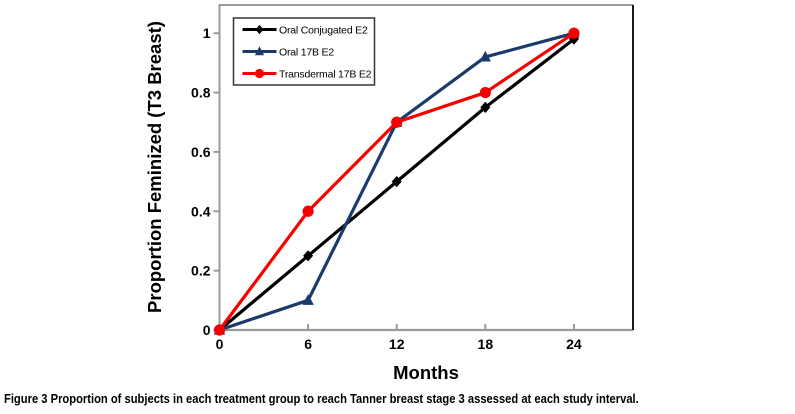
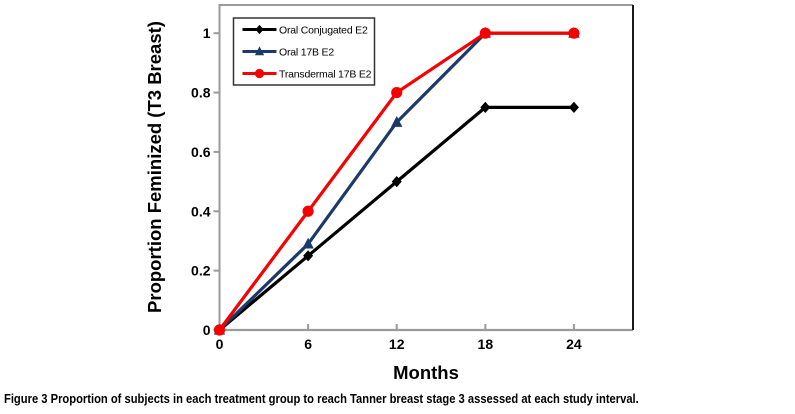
Oral 17B E2/6: 0.10 -> 0.29
Transdermal 17B E2/12: 0.7 -> 0.8
Oral 17B E2/18: 0.92 -> 1.00
Transdermal 17B E2/18: 0.8 -> 1.0
Oral Conjugated E2/24: 0.98 -> 0.75
